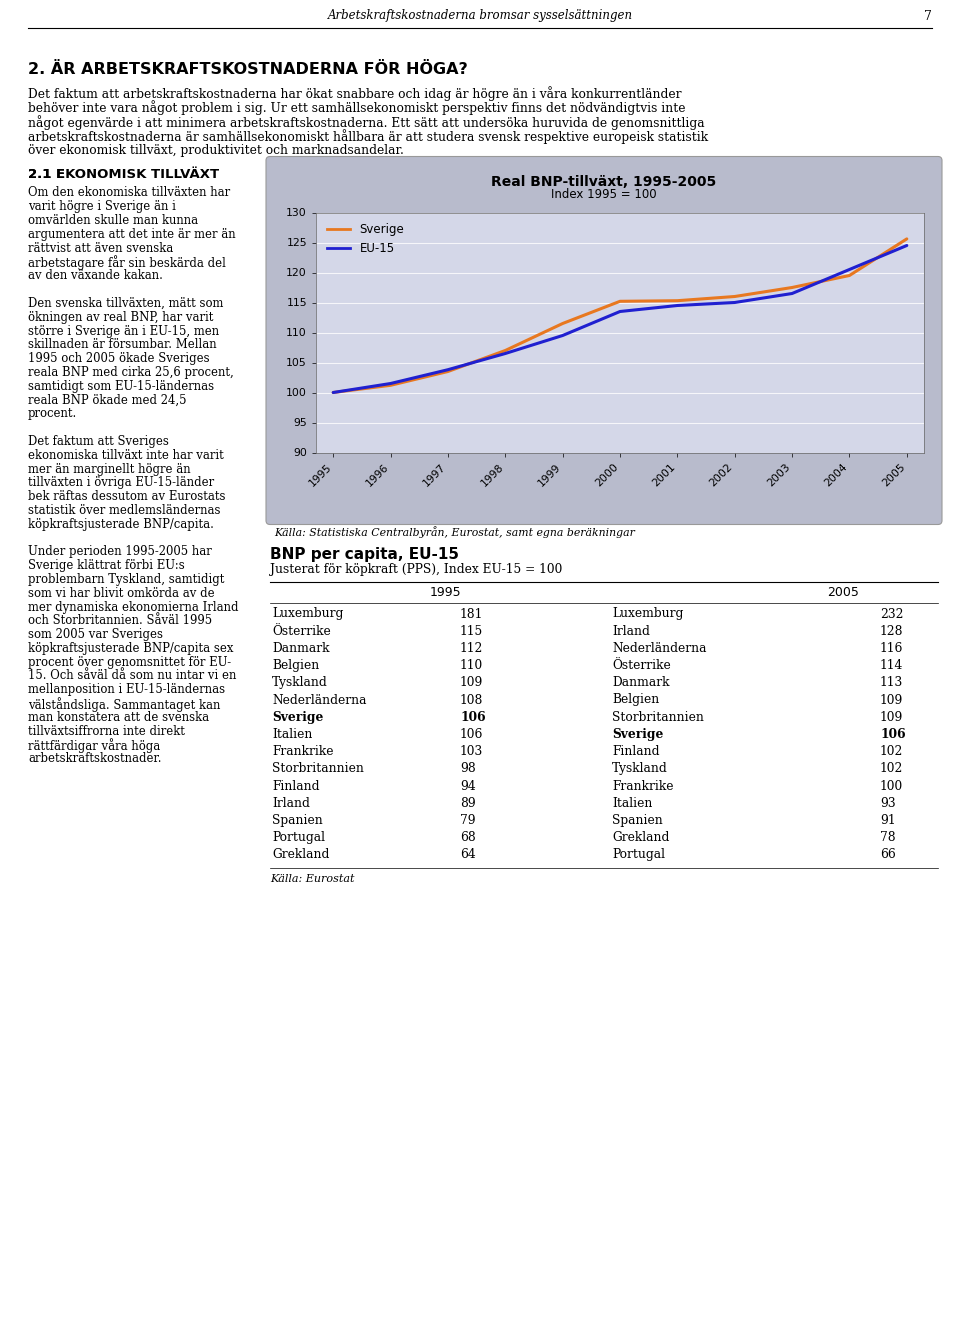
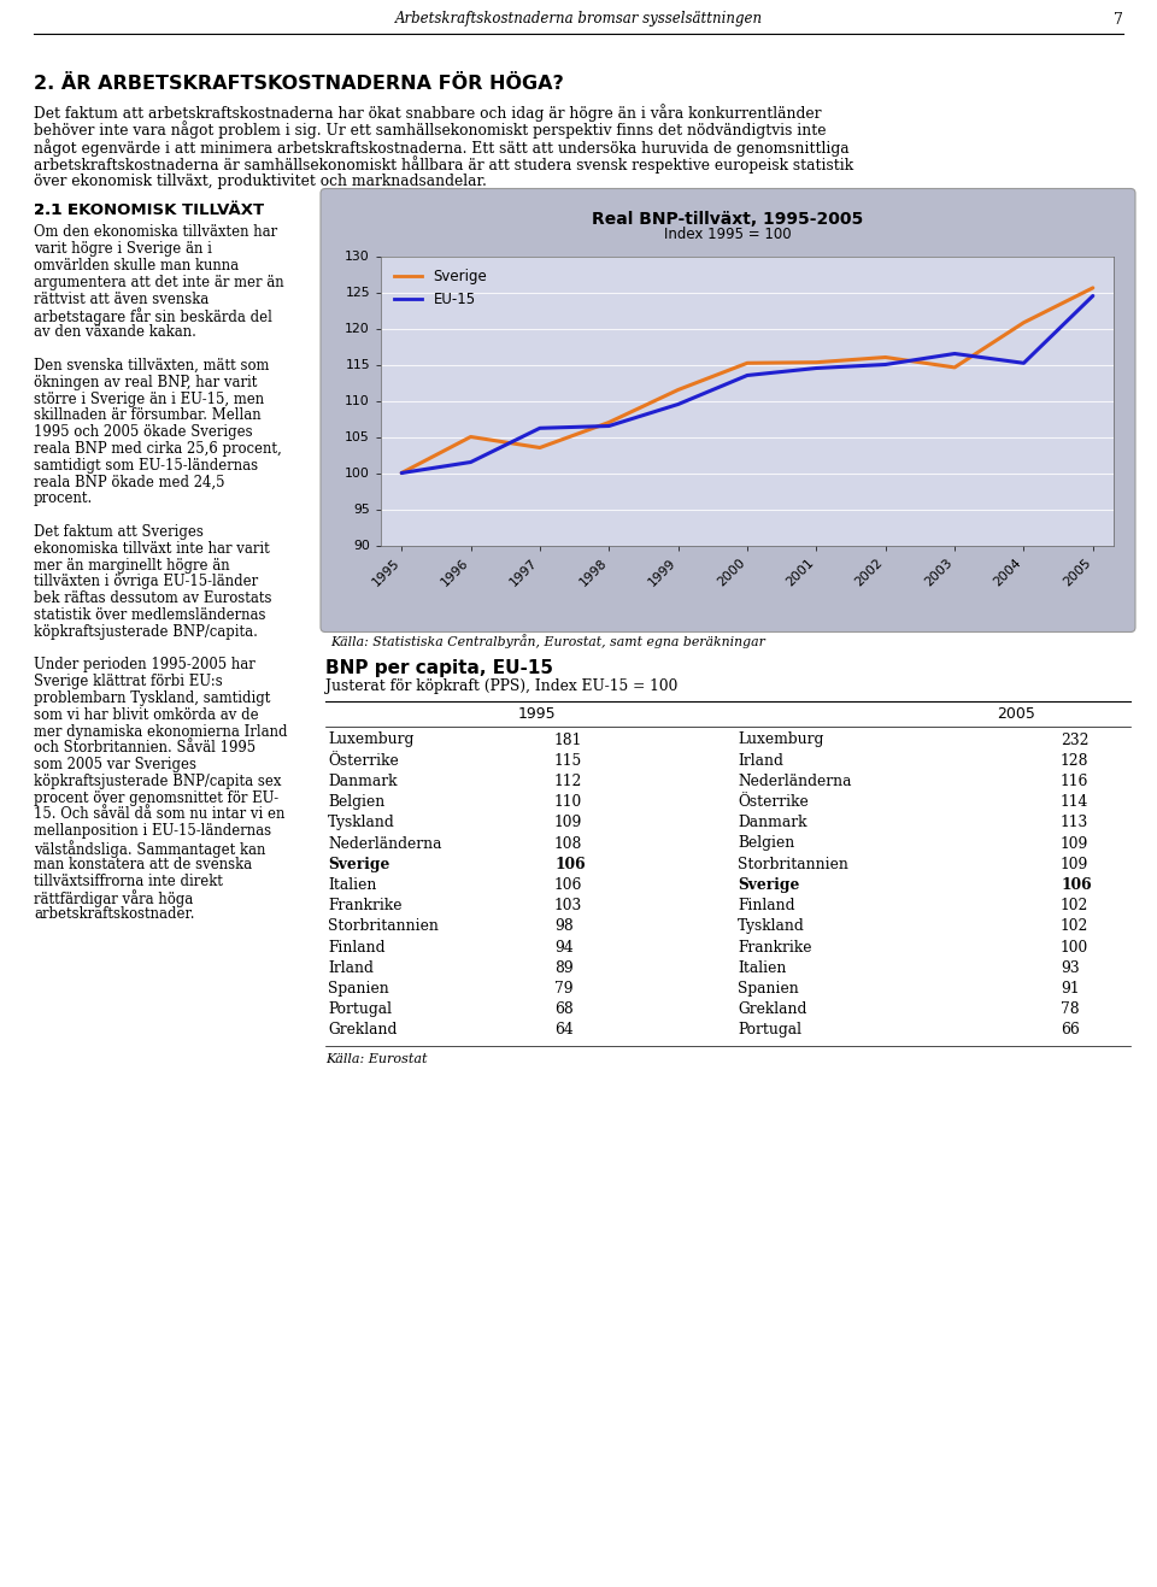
Sverige/1996: 101.2 -> 105.0
EU-15/1997: 103.8 -> 106.2
Sverige/2003: 117.5 -> 114.6
Sverige/2004: 119.5 -> 120.8
EU-15/2004: 120.5 -> 115.2
